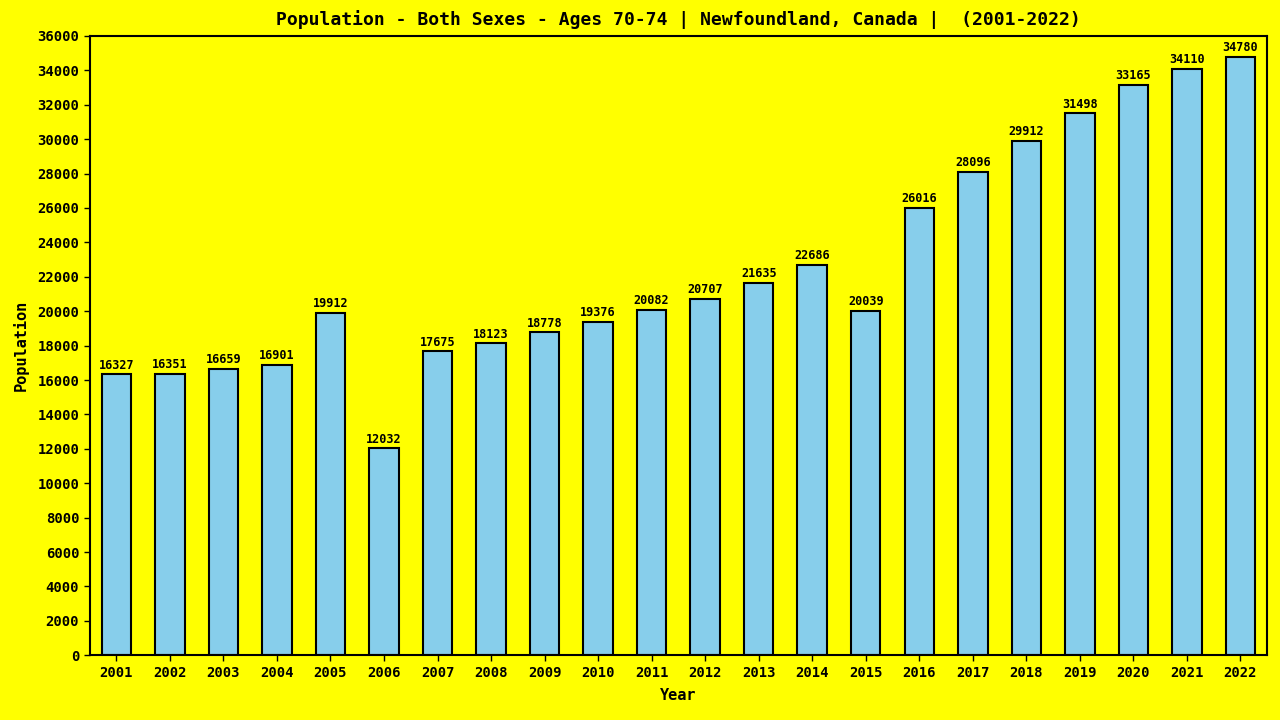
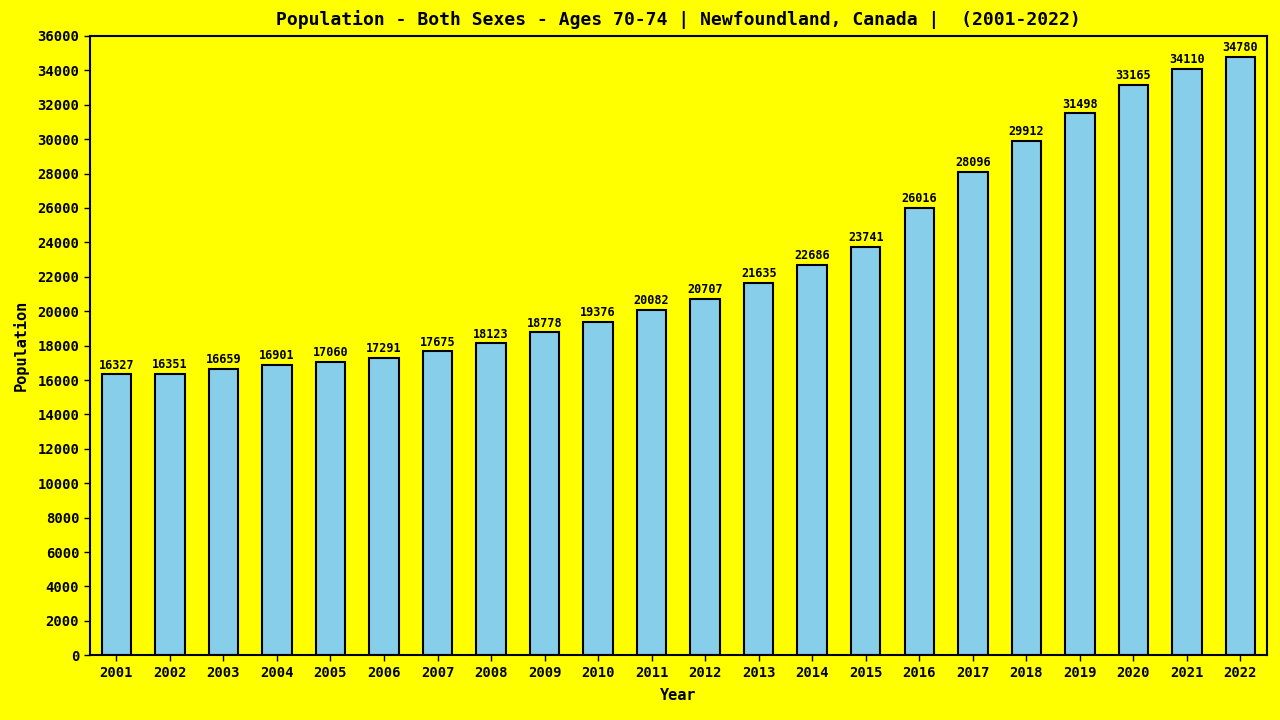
2005: 19912 -> 17060
2006: 12032 -> 17291
2015: 20039 -> 23741
